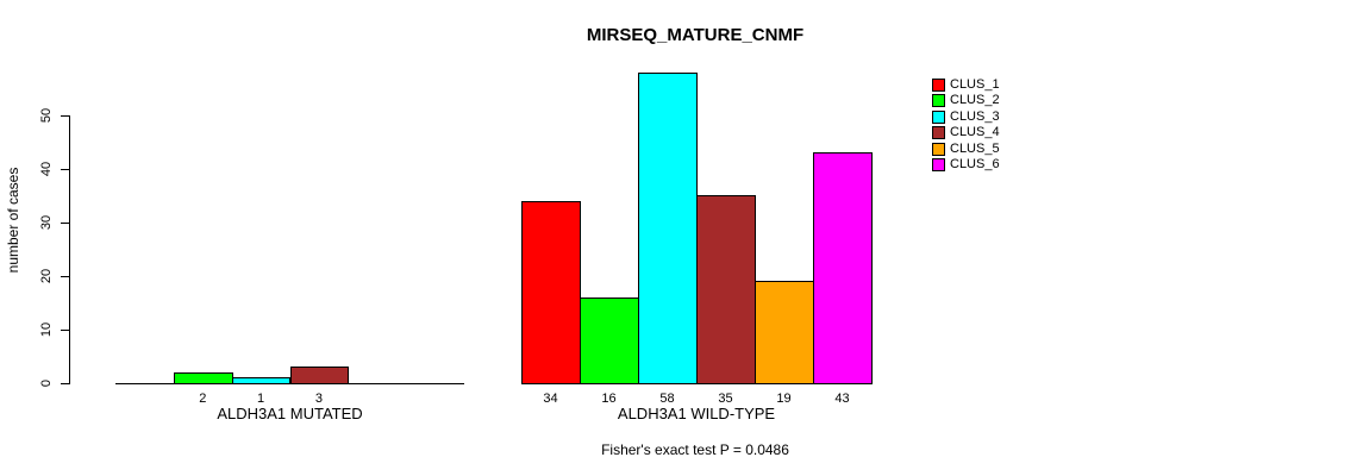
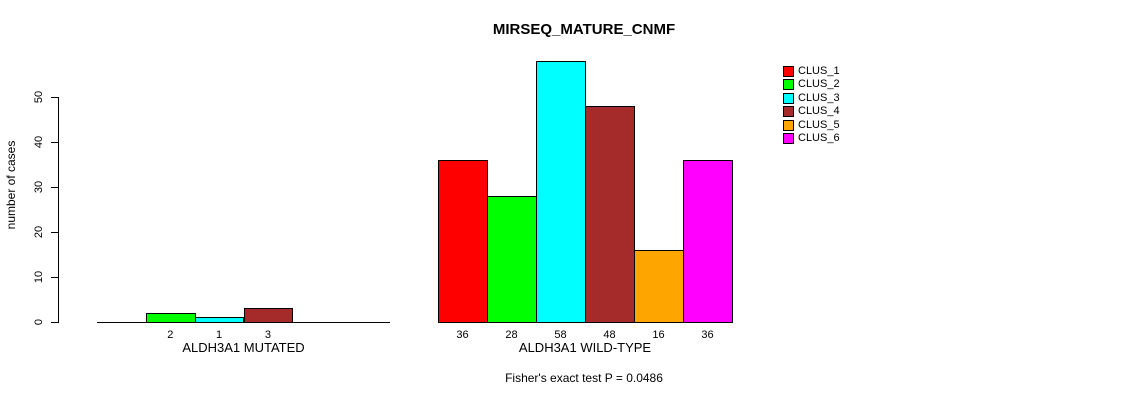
CLUS_1/ALDH3A1 WILD-TYPE: 34 -> 36
CLUS_2/ALDH3A1 WILD-TYPE: 16 -> 28
CLUS_4/ALDH3A1 WILD-TYPE: 35 -> 48
CLUS_5/ALDH3A1 WILD-TYPE: 19 -> 16
CLUS_6/ALDH3A1 WILD-TYPE: 43 -> 36
